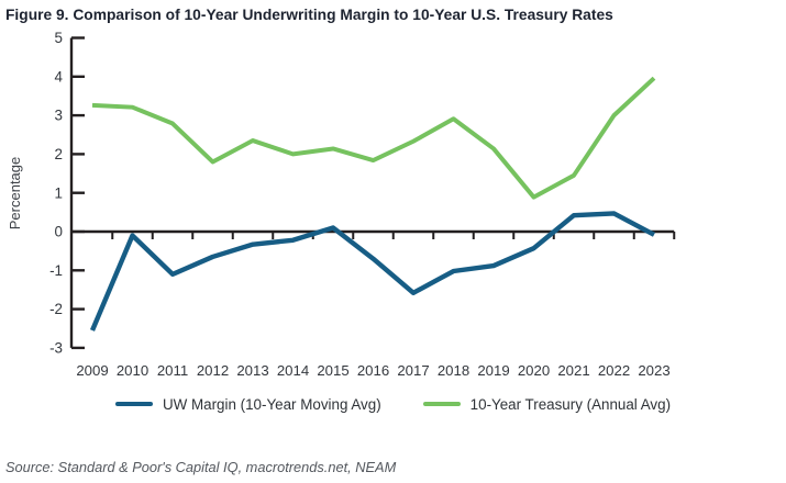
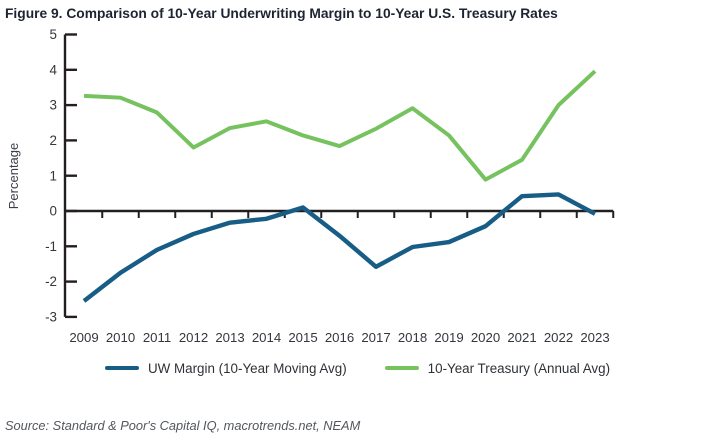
UW Margin (10-Year Moving Avg)/2010: -0.1 -> -1.8
10-Year Treasury (Annual Avg)/2014: 2.0 -> 2.5
